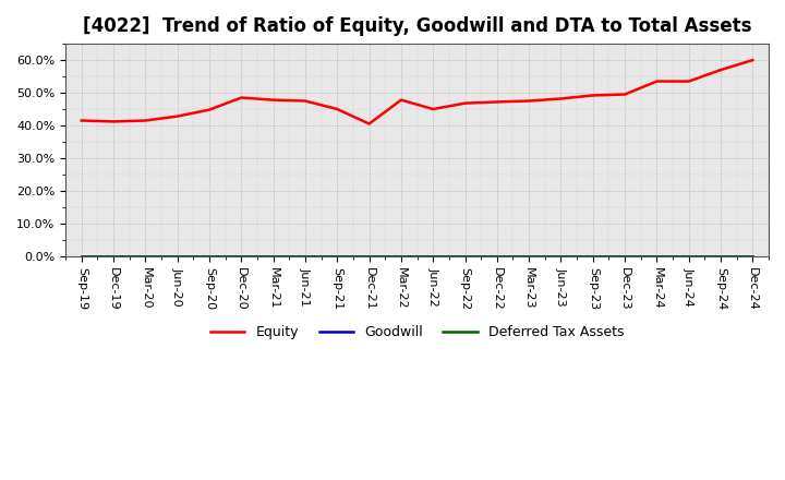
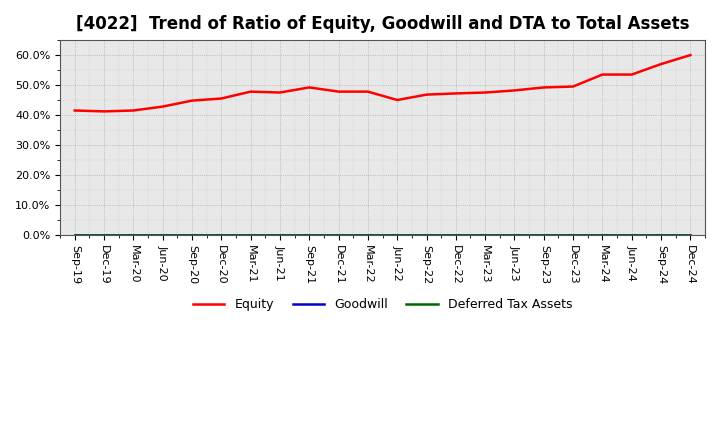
Equity/Dec-20: 48.5% -> 45.5%
Equity/Sep-21: 45.0% -> 49.2%
Equity/Dec-21: 40.5% -> 47.8%
